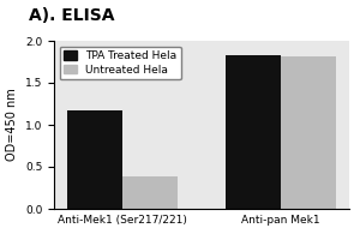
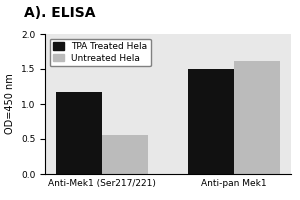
Untreated Hela/Anti-Mek1 (Ser217/221): 0.38 -> 0.56
TPA Treated Hela/Anti-pan Mek1: 1.83 -> 1.50
Untreated Hela/Anti-pan Mek1: 1.81 -> 1.62
